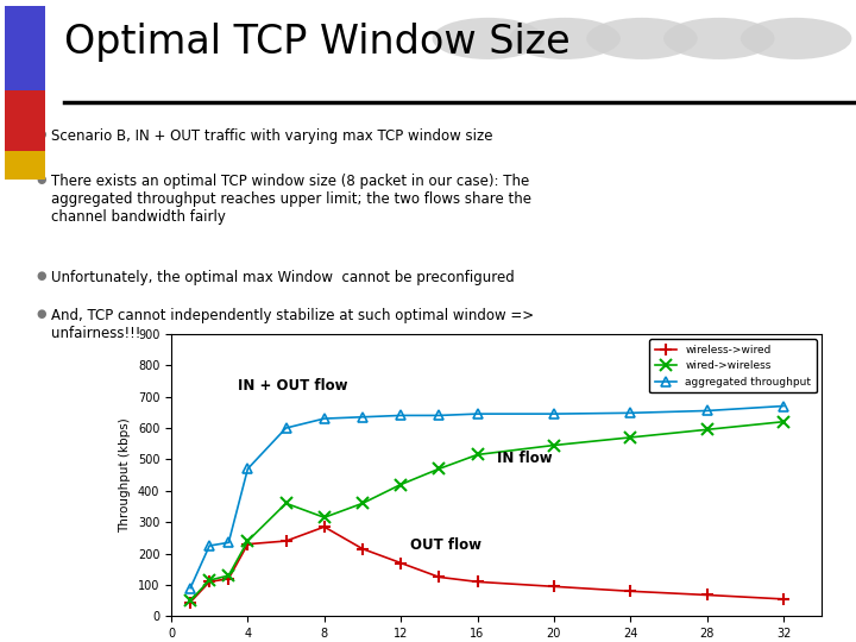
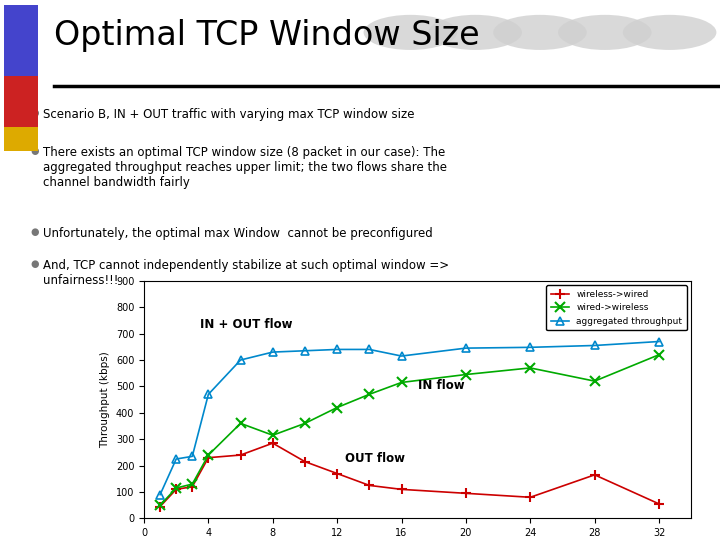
aggregated throughput/16: 645 -> 615
wireless->wired/28: 68 -> 165
wired->wireless/28: 595 -> 520
